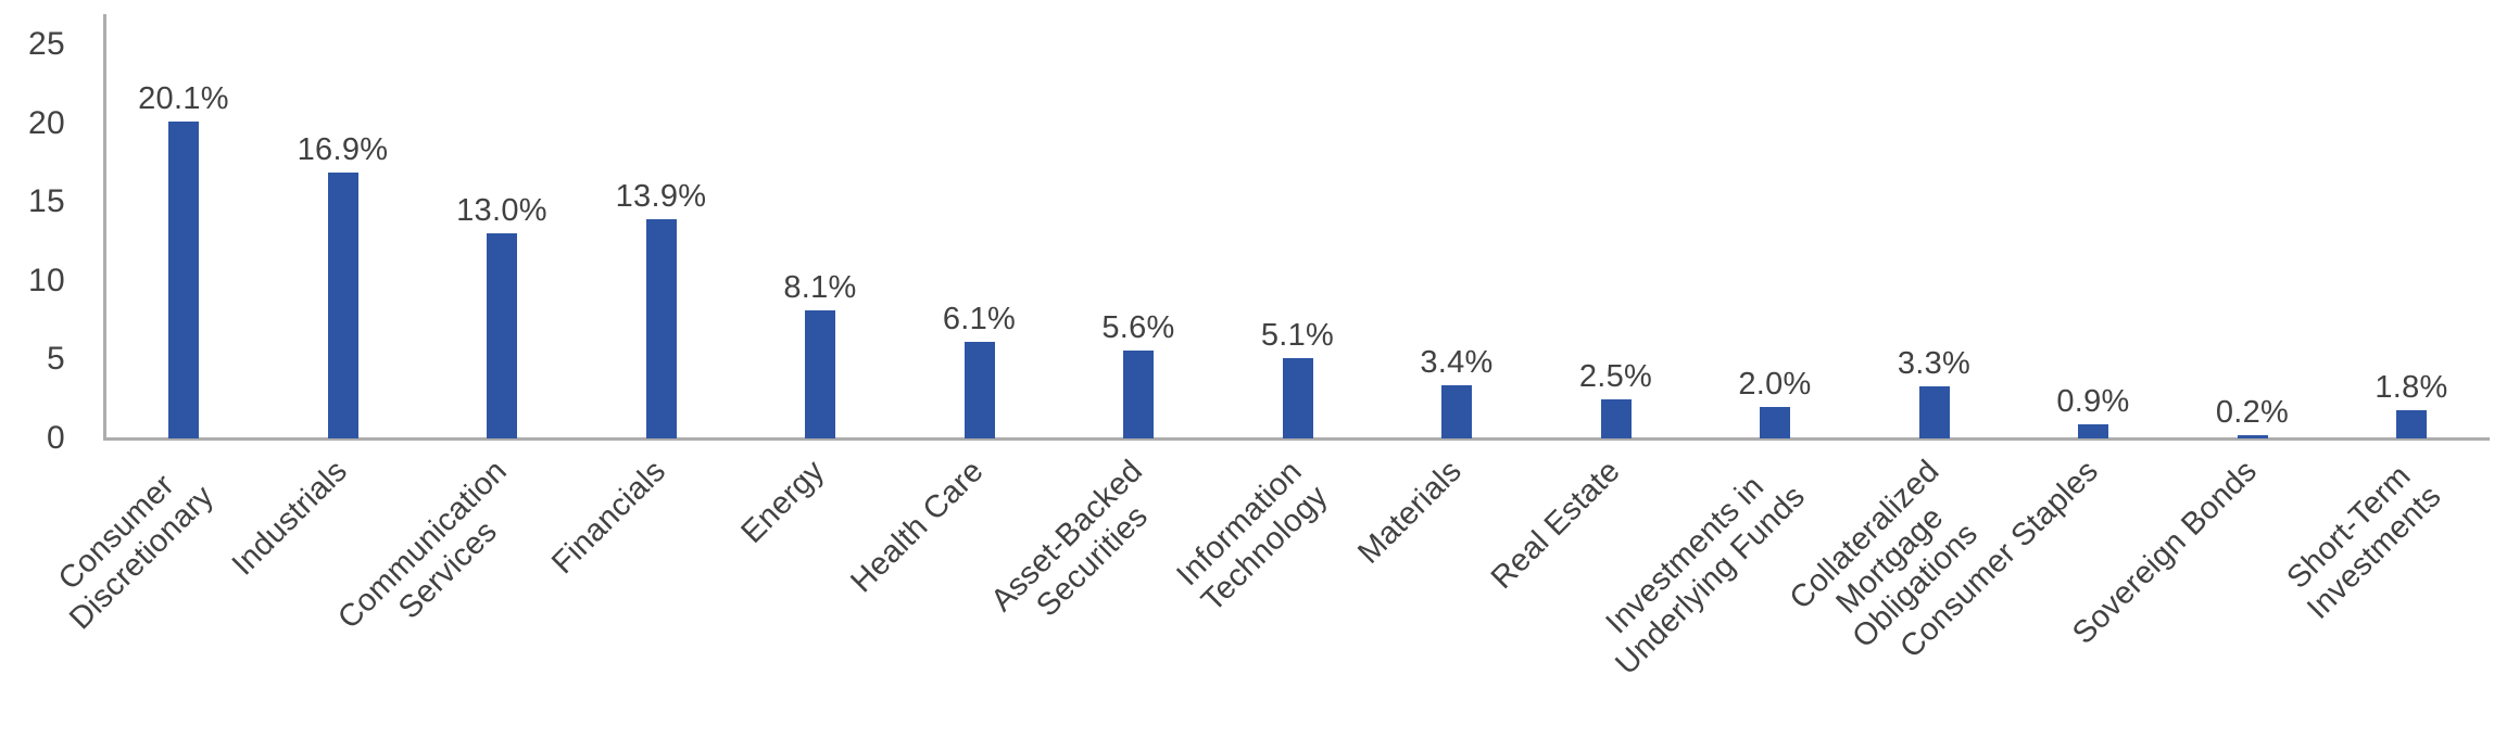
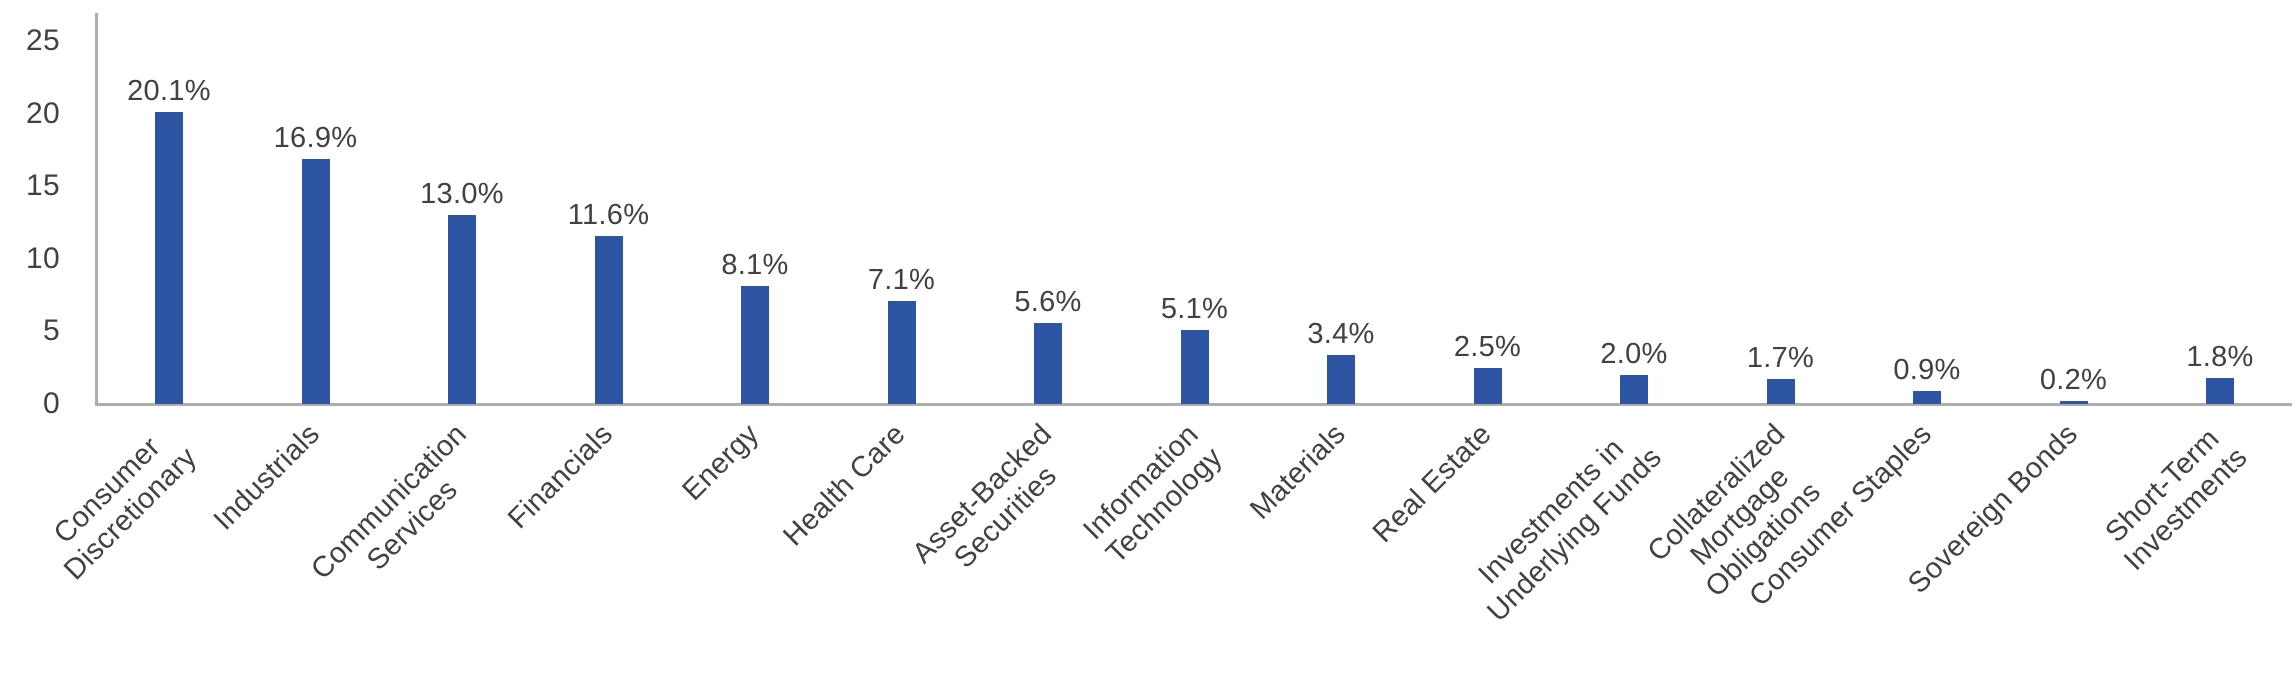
Financials: 13.9% -> 11.6%
Health Care: 6.1% -> 7.1%
Collateralized Mortgage Obligations: 3.3% -> 1.7%
